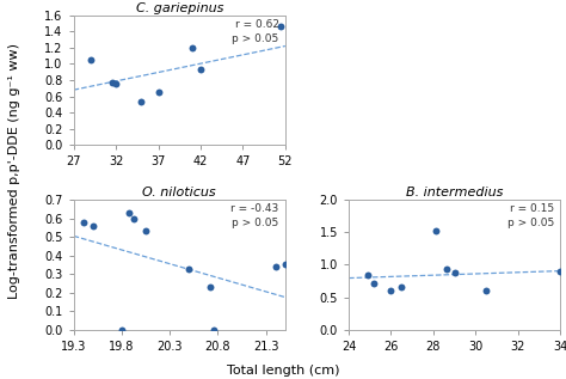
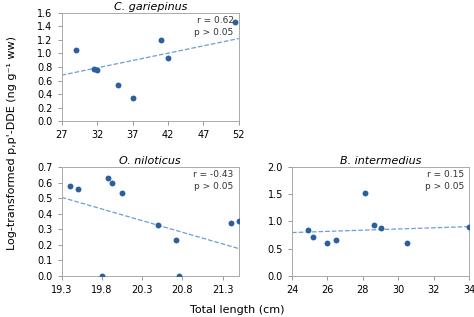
C. gariepinus/37: 0.65 -> 0.34
